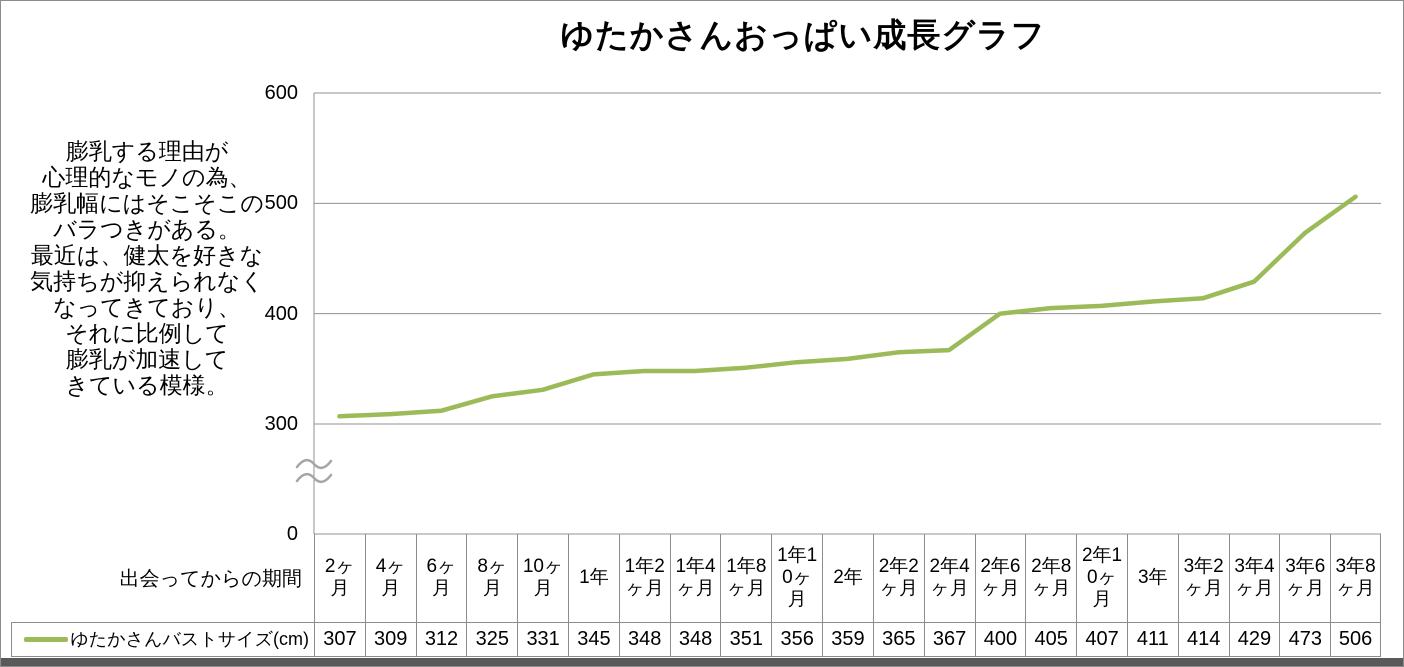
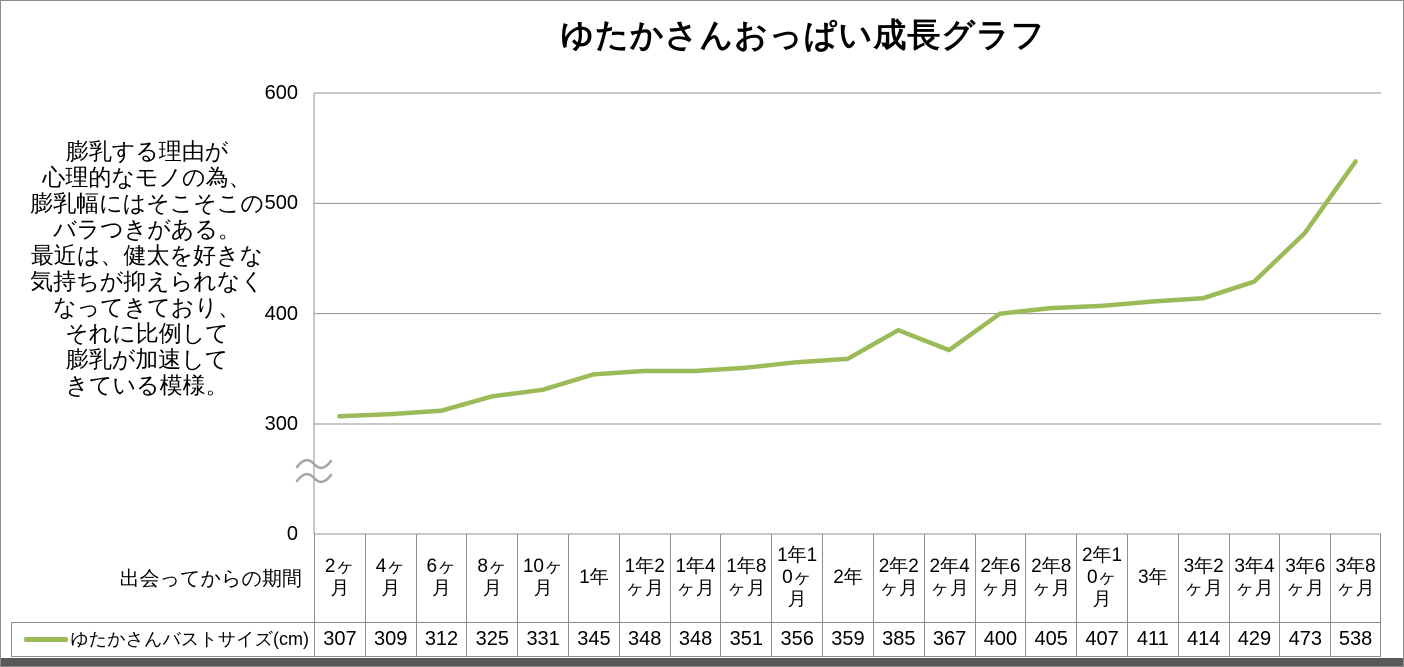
2年2ヶ月: 365 -> 385
3年8ヶ月: 506 -> 538
